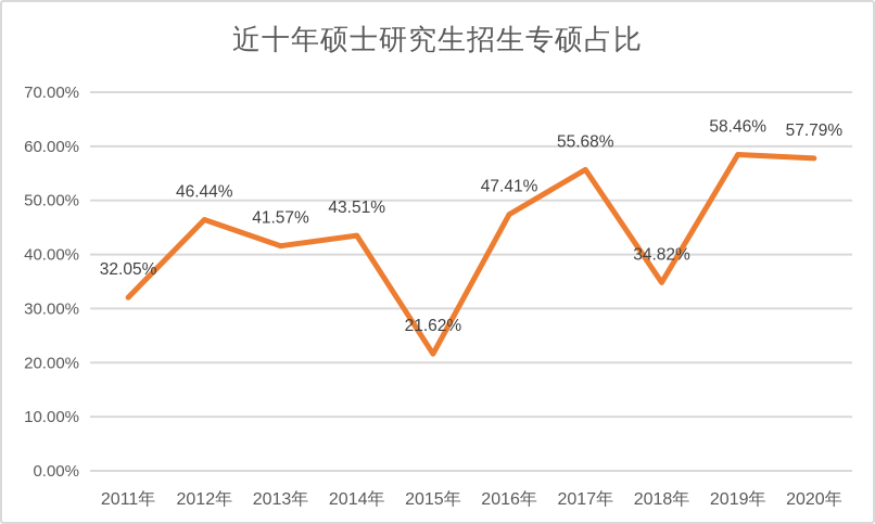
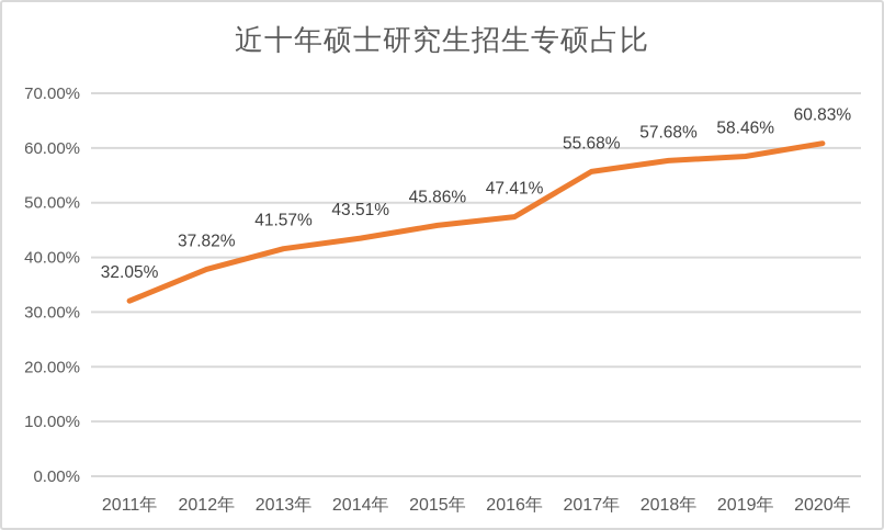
2012年: 46.44% -> 37.82%
2015年: 21.62% -> 45.86%
2018年: 34.82% -> 57.68%
2020年: 57.79% -> 60.83%
